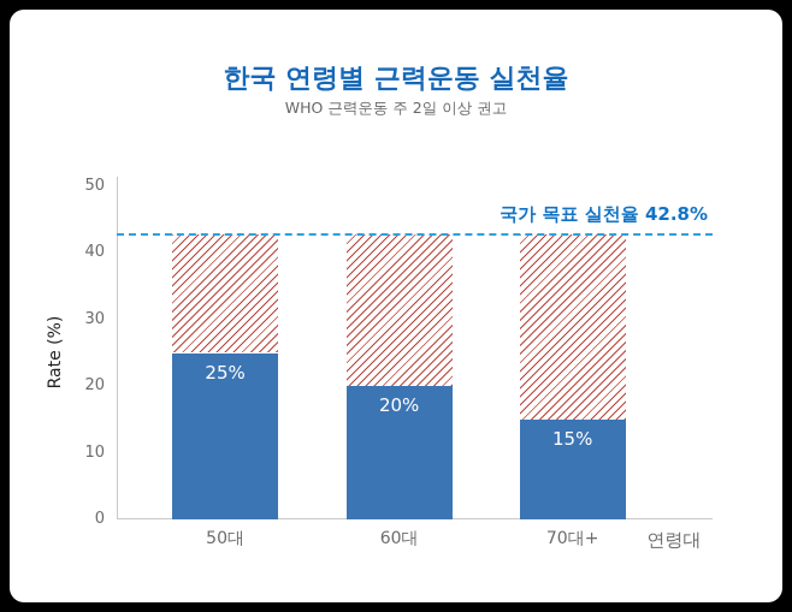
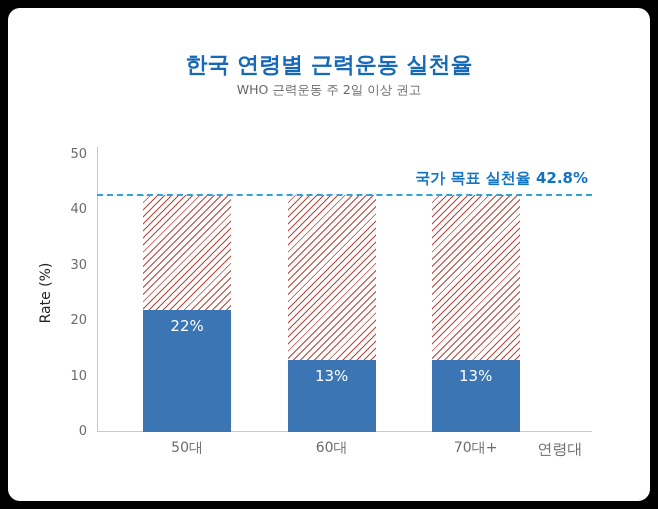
50대: 25% -> 22%
60대: 20% -> 13%
70대+: 15% -> 13%
